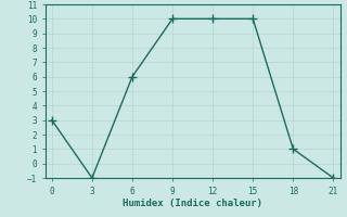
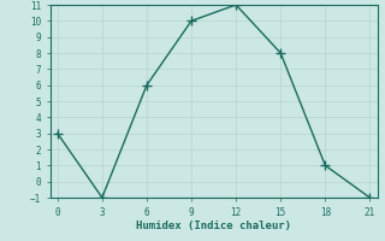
12: 10 -> 11
15: 10 -> 8
